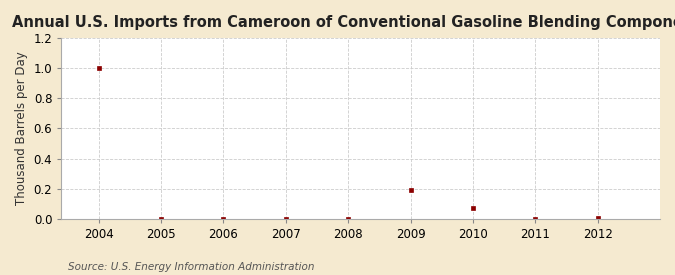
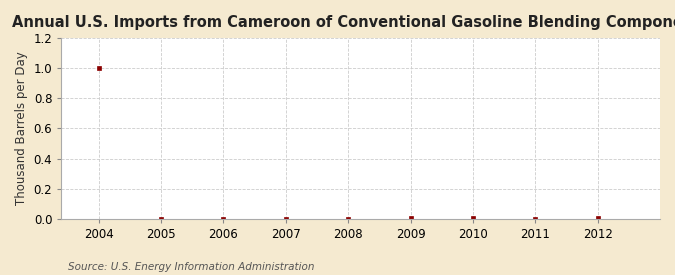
2009: 0.19 -> 0.00
2010: 0.07 -> 0.00
